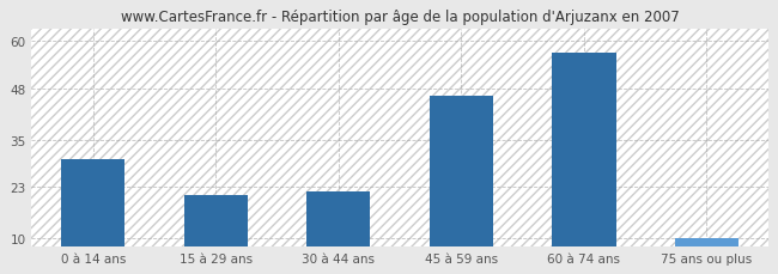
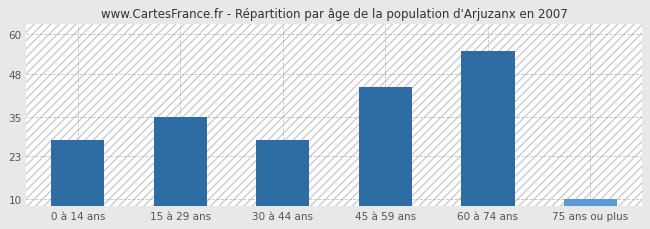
0 à 14 ans: 30 -> 28
15 à 29 ans: 21 -> 35
30 à 44 ans: 22 -> 28
45 à 59 ans: 46 -> 44
60 à 74 ans: 57 -> 55
